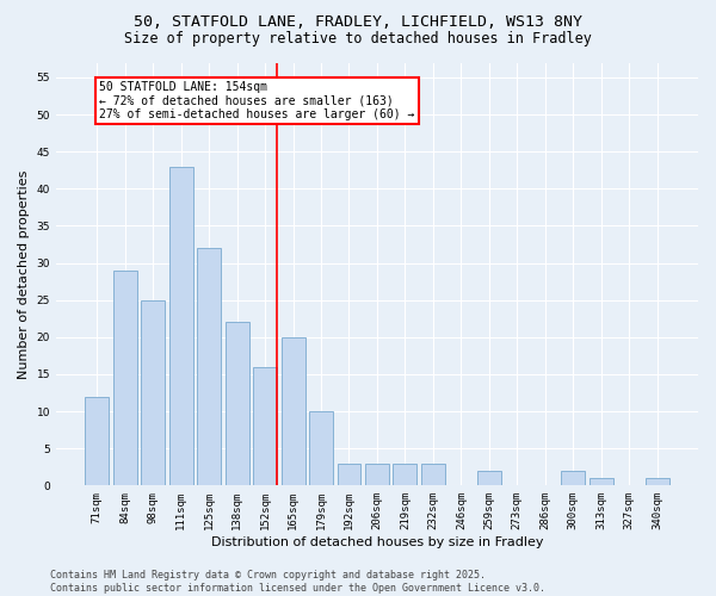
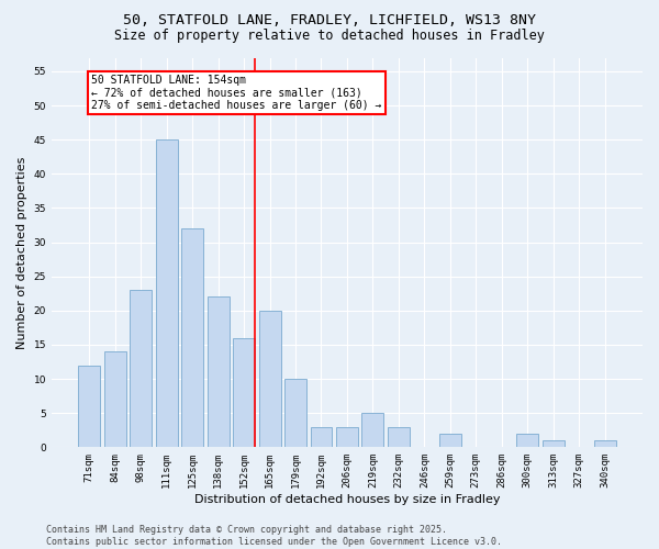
84sqm: 29 -> 14
98sqm: 25 -> 23
111sqm: 43 -> 45
219sqm: 3 -> 5
